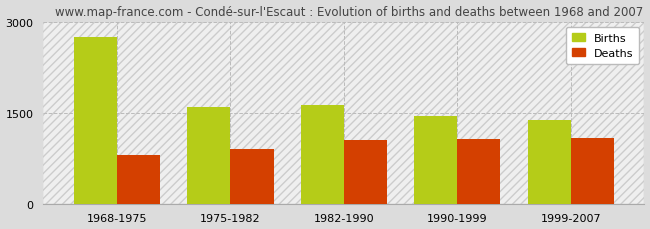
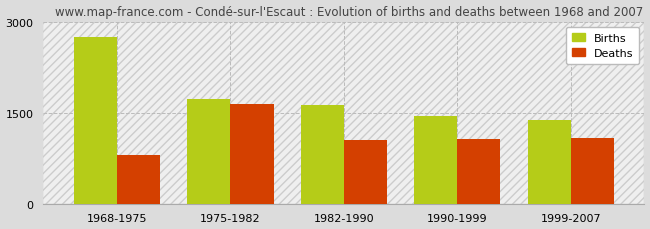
Births/1975-1982: 1600 -> 1720
Deaths/1975-1982: 900 -> 1640
